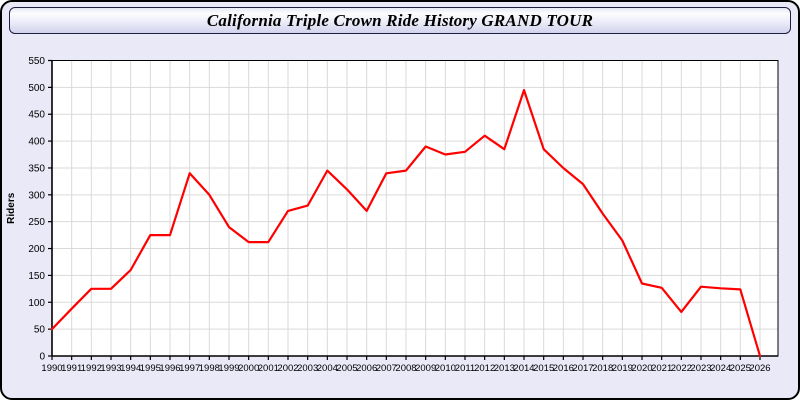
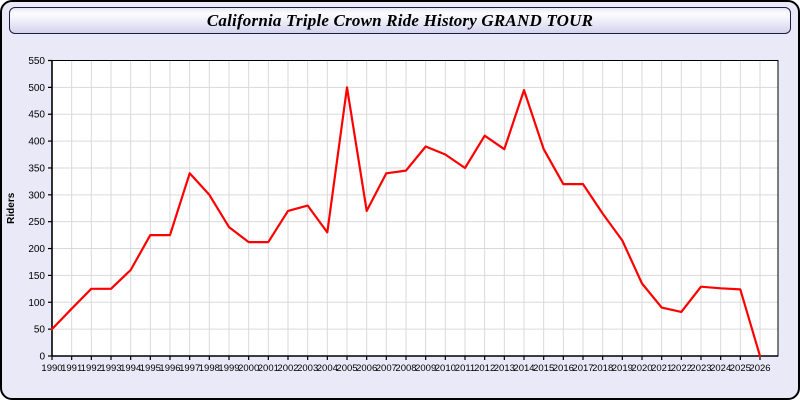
2004: 340 -> 230
2005: 310 -> 500
2011: 380 -> 350
2016: 350 -> 320
2021: 130 -> 90
